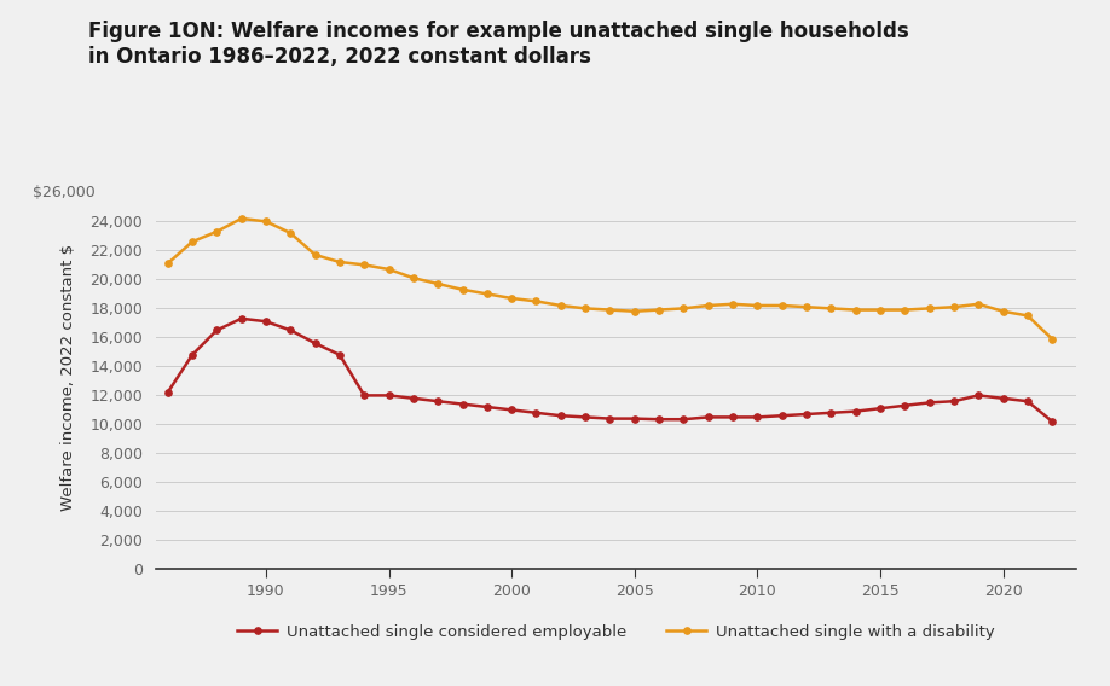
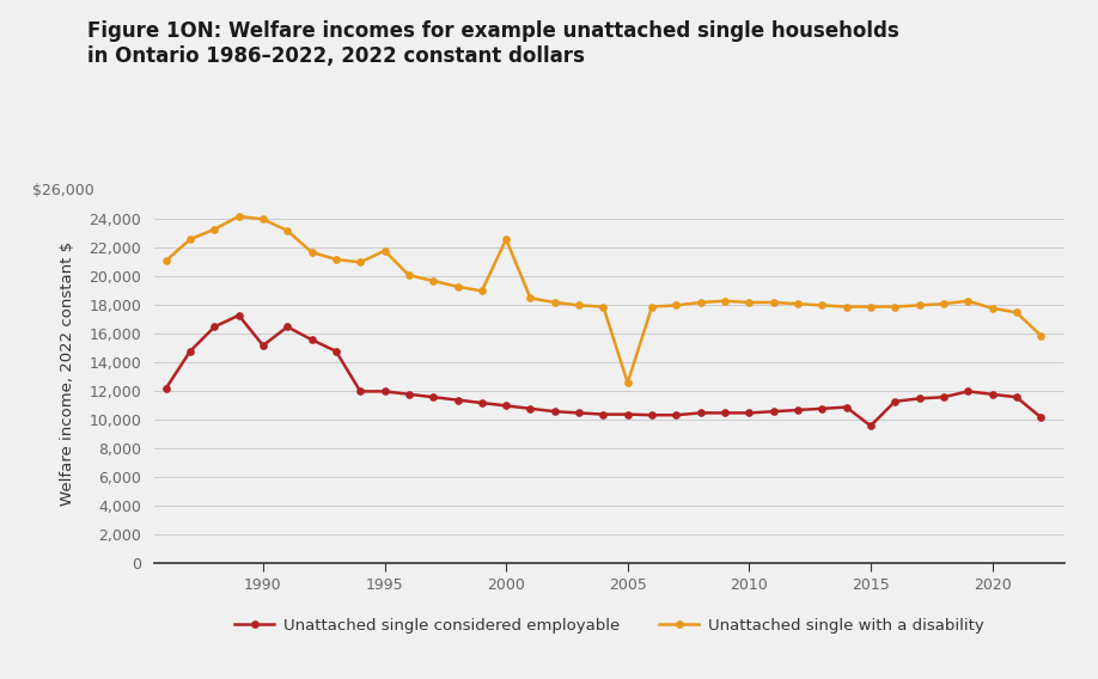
Unattached single considered employable/1990: 17,100 -> 15,200
Unattached single with a disability/1995: 20,700 -> 21,800
Unattached single with a disability/2000: 18,700 -> 22,600
Unattached single with a disability/2005: 17,800 -> 12,600
Unattached single considered employable/2015: 11,100 -> 9,600
